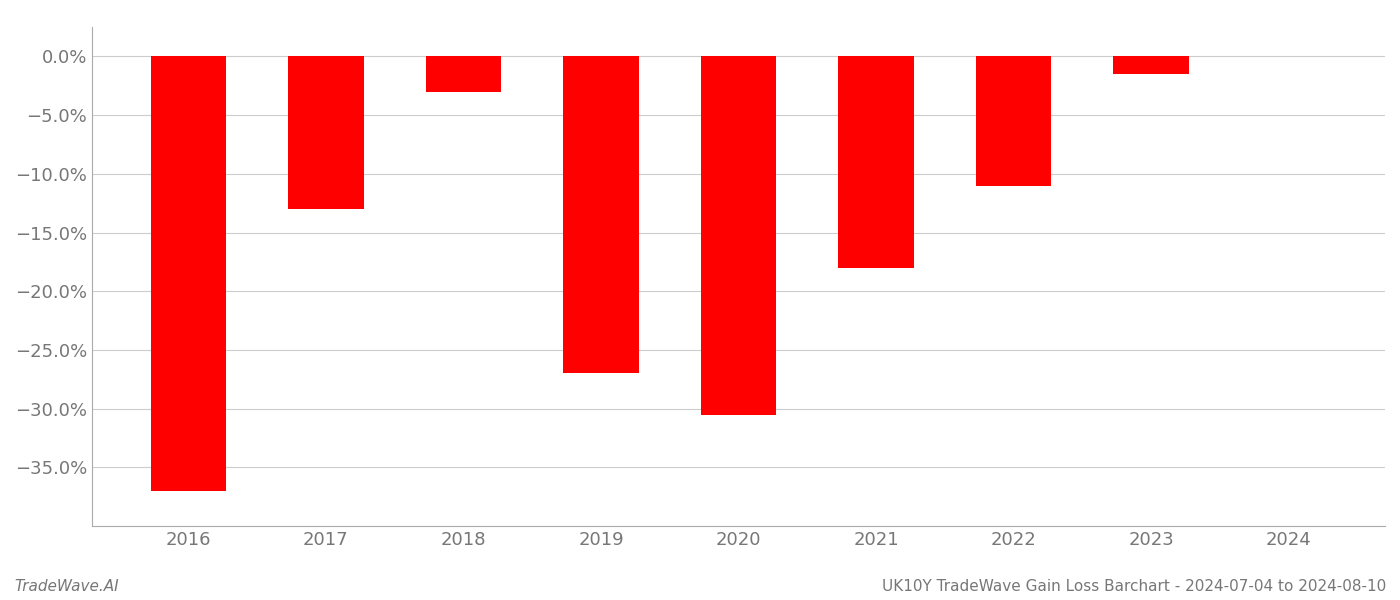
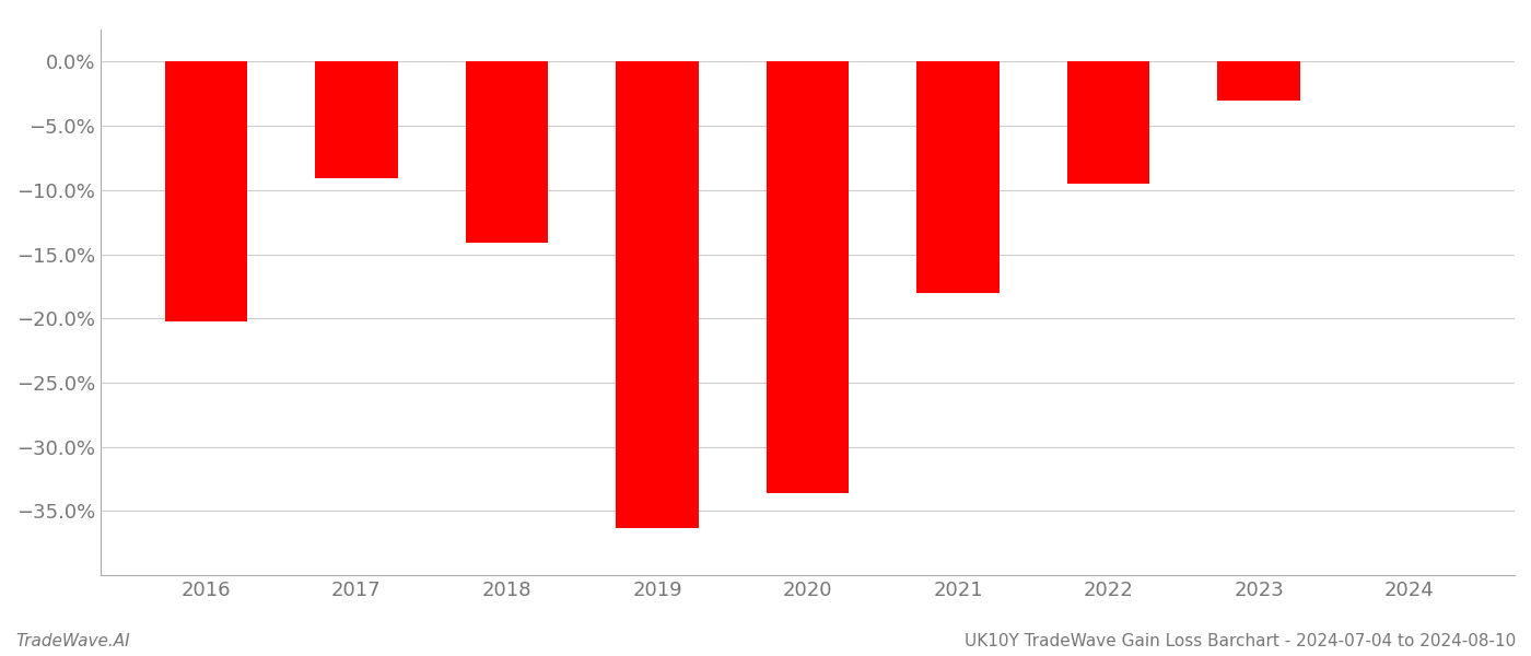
2016: -37.0% -> -20.2%
2017: -13.0% -> -9.1%
2018: -3.0% -> -14.1%
2019: -27.0% -> -36.3%
2020: -30.5% -> -33.6%
2022: -11.0% -> -9.5%
2023: -1.5% -> -3.0%
